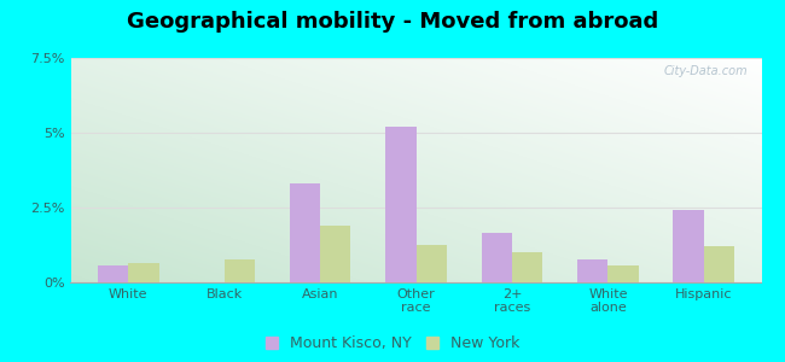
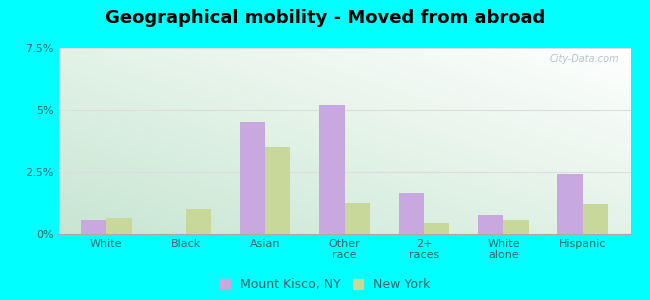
New York/Black: 0.75% -> 1.00%
Mount Kisco, NY/Asian: 3.30% -> 4.50%
New York/Asian: 1.90% -> 3.50%
New York/2+ races: 1.00% -> 0.45%
